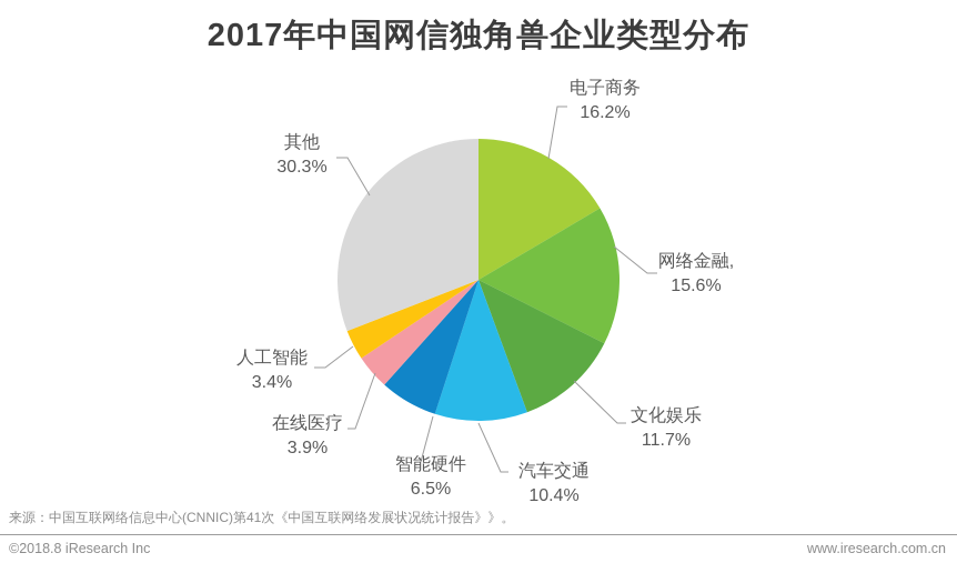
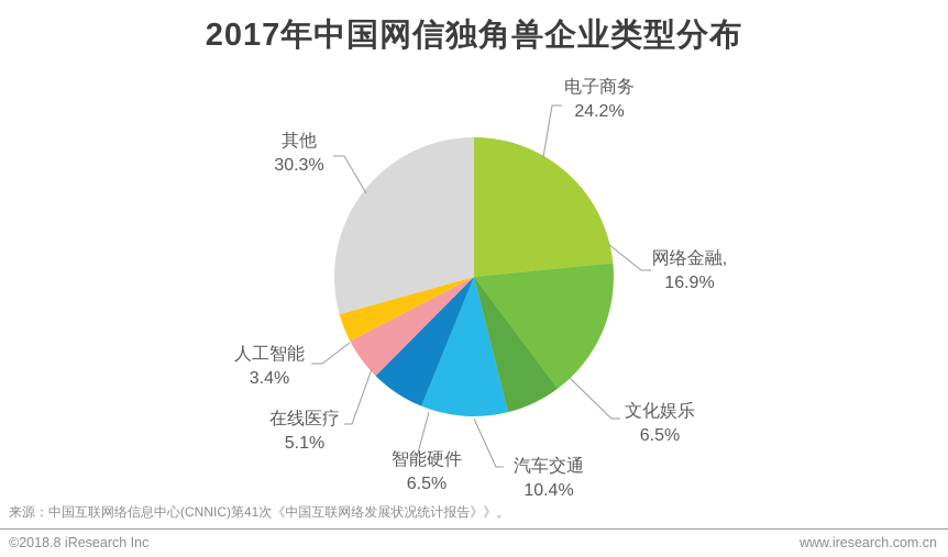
电子商务: 16.2% -> 24.2%
网络金融,: 15.6% -> 16.9%
文化娱乐: 11.7% -> 6.5%
在线医疗: 3.9% -> 5.1%
